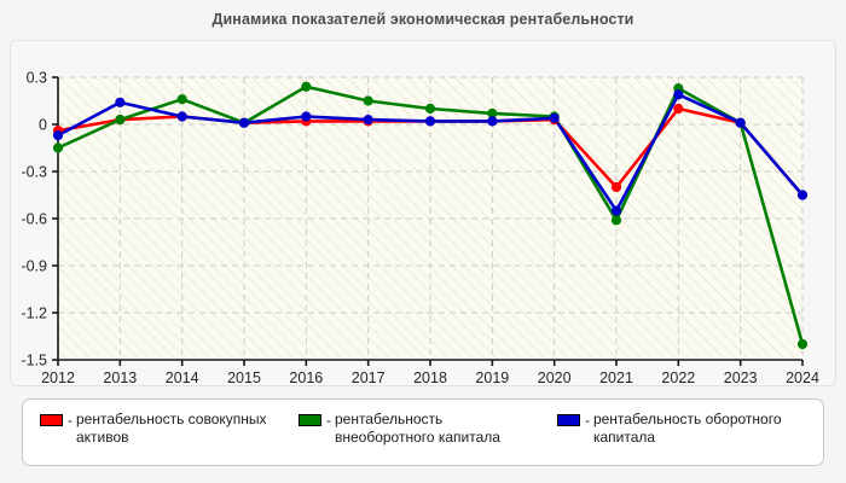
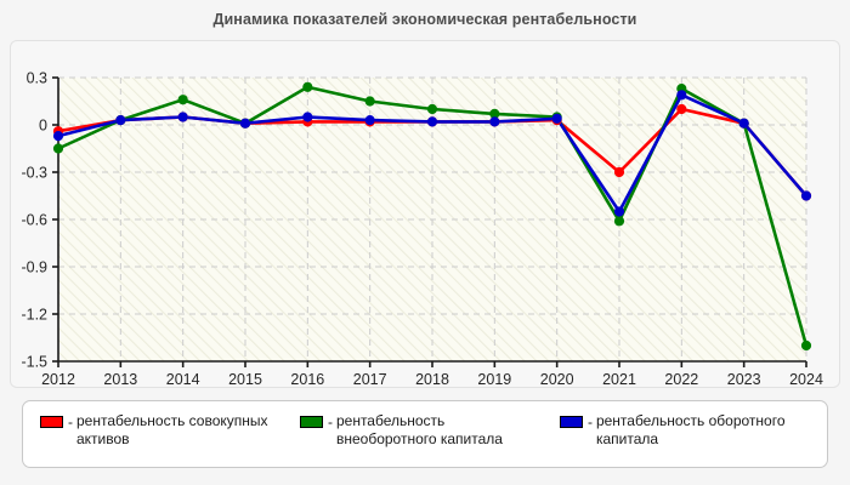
- рентабельность оборотного капитала/2013: 0.14 -> 0.03
- рентабельность совокупных активов/2021: -0.40 -> -0.30
